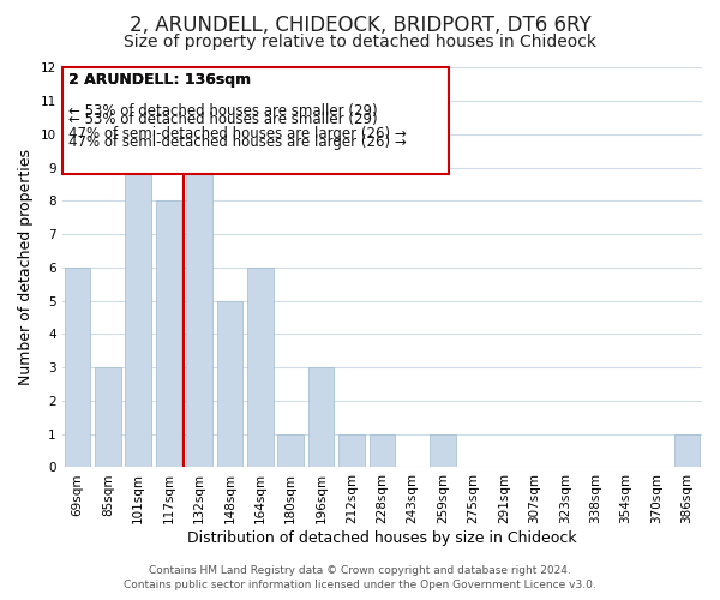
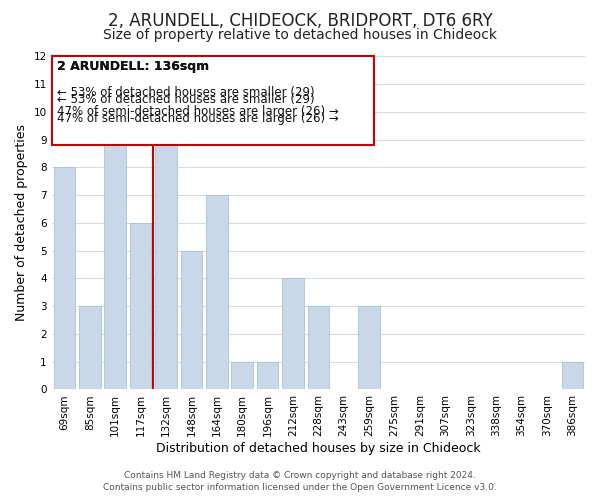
69sqm: 6 -> 8
117sqm: 8 -> 6
164sqm: 6 -> 7
196sqm: 3 -> 1
212sqm: 1 -> 4
228sqm: 1 -> 3
259sqm: 1 -> 3
